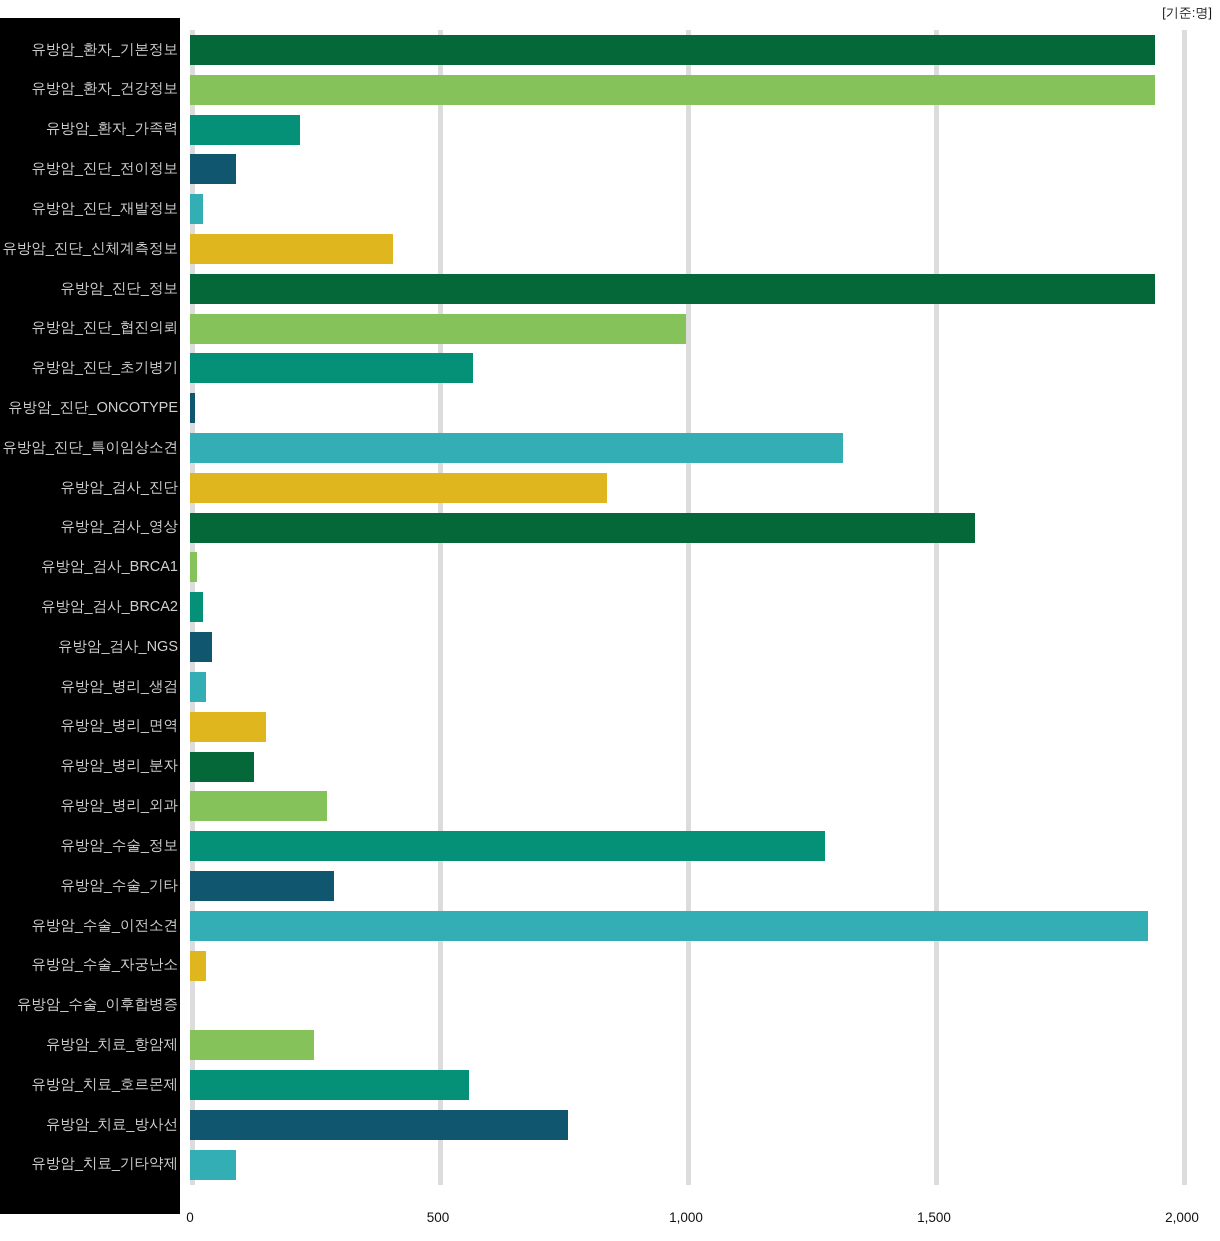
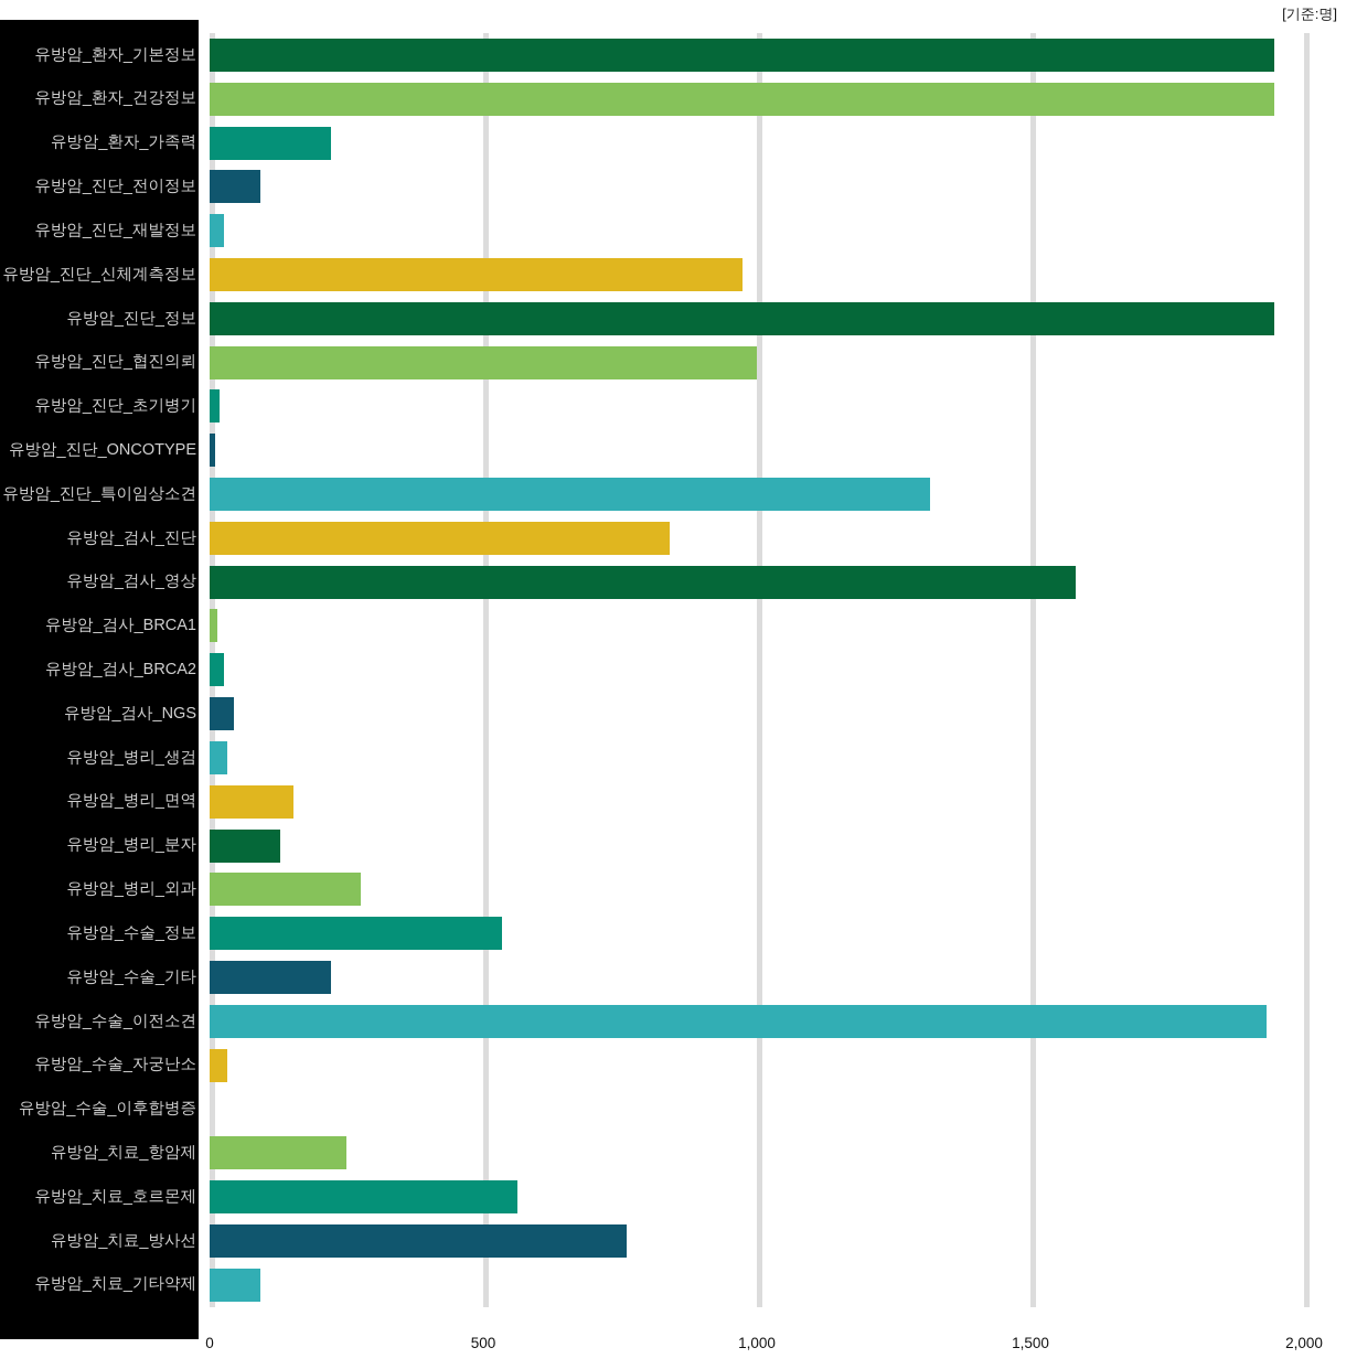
유방암_진단_신체계측정보: 410 -> 970
유방암_진단_초기병기: 570 -> 20
유방암_수술_정보: 1280 -> 530
유방암_수술_기타: 290 -> 220
